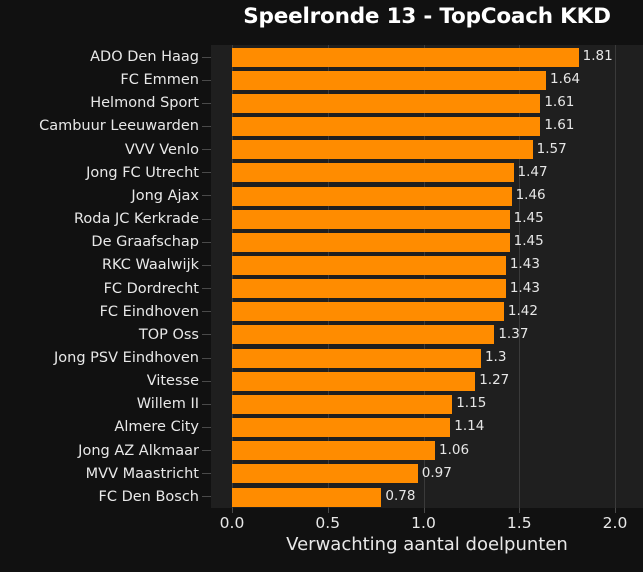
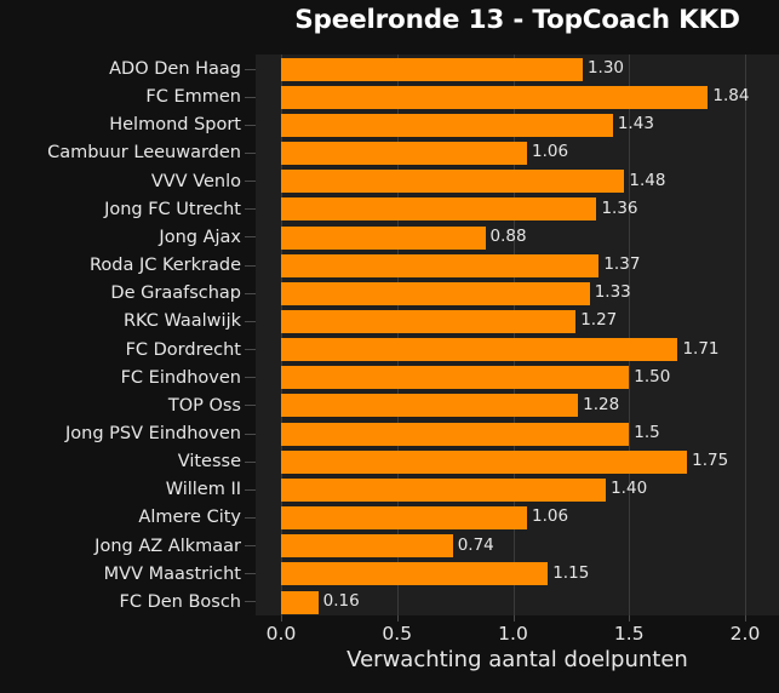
ADO Den Haag: 1.81 -> 1.30
FC Emmen: 1.64 -> 1.84
Helmond Sport: 1.61 -> 1.43
Cambuur Leeuwarden: 1.61 -> 1.06
VVV Venlo: 1.57 -> 1.48
Jong FC Utrecht: 1.47 -> 1.36
Jong Ajax: 1.46 -> 0.88
Roda JC Kerkrade: 1.45 -> 1.37
De Graafschap: 1.45 -> 1.33
RKC Waalwijk: 1.43 -> 1.27
FC Dordrecht: 1.43 -> 1.71
FC Eindhoven: 1.42 -> 1.50
TOP Oss: 1.37 -> 1.28
Jong PSV Eindhoven: 1.3 -> 1.5
Vitesse: 1.27 -> 1.75
Willem II: 1.15 -> 1.40
Almere City: 1.14 -> 1.06
Jong AZ Alkmaar: 1.06 -> 0.74
MVV Maastricht: 0.97 -> 1.15
FC Den Bosch: 0.78 -> 0.16
